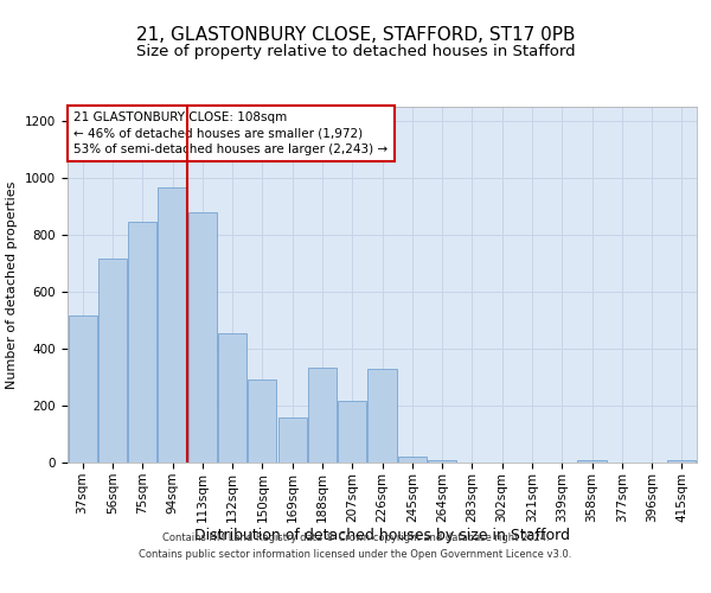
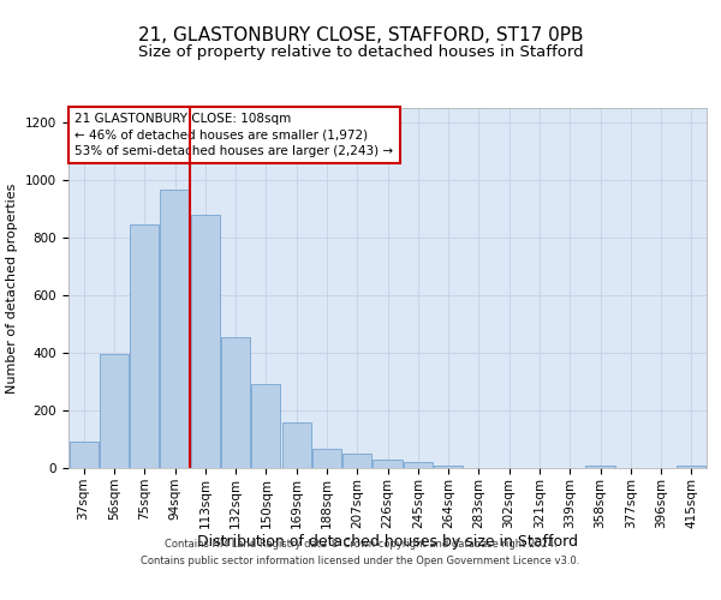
37sqm: 515 -> 90
56sqm: 715 -> 395
188sqm: 335 -> 65
207sqm: 215 -> 48
226sqm: 330 -> 28
